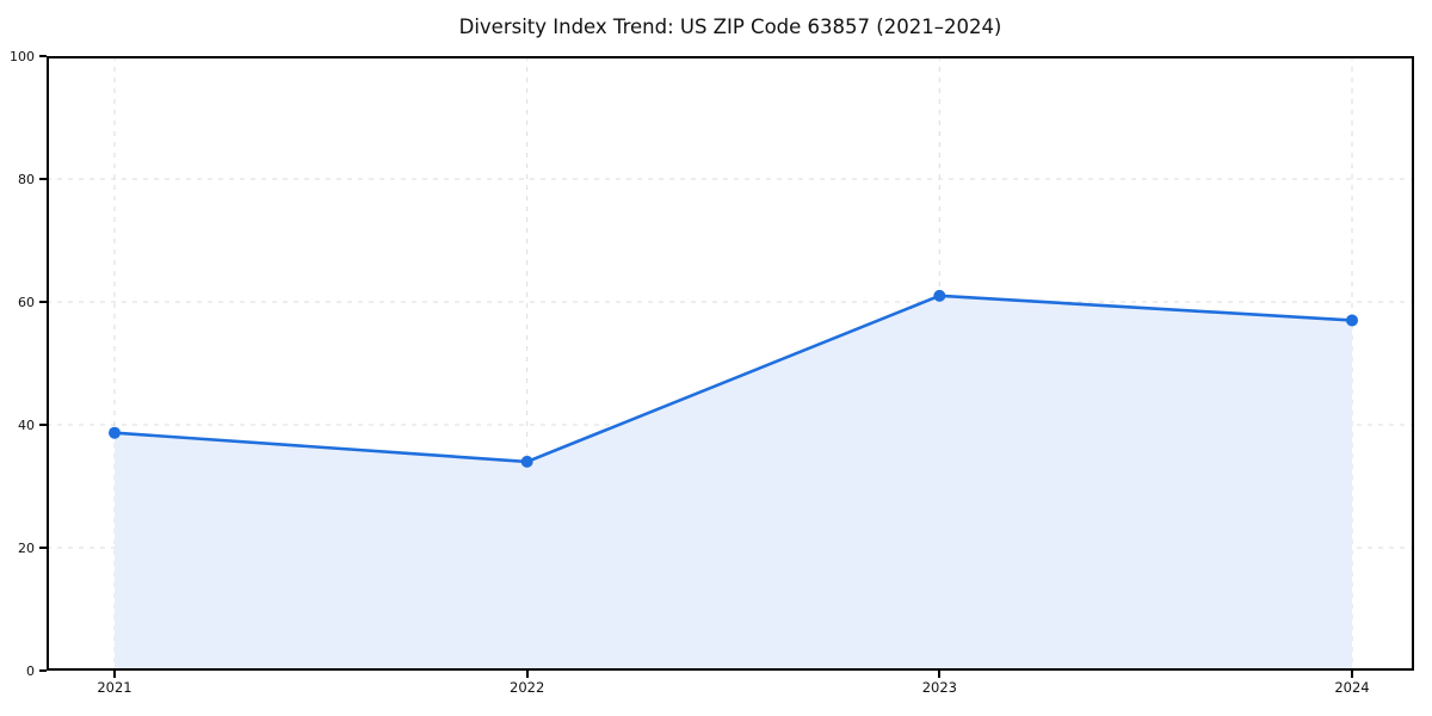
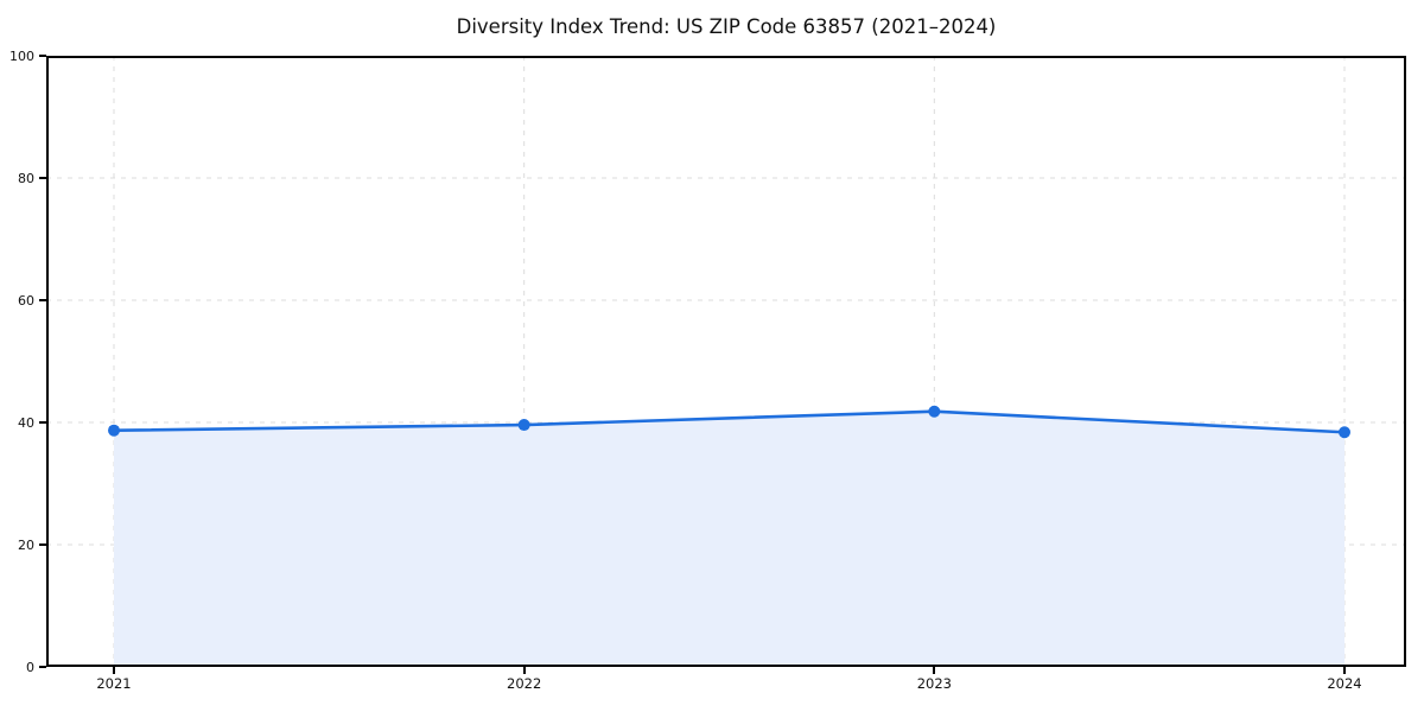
2022: 34 -> 40
2023: 61 -> 42
2024: 57 -> 38
